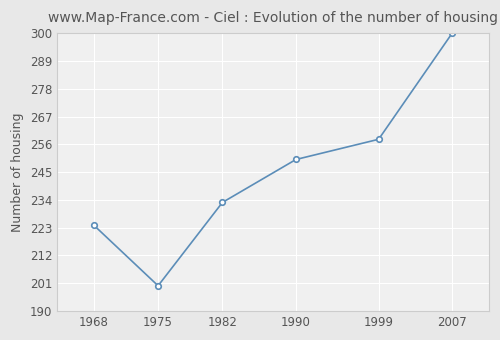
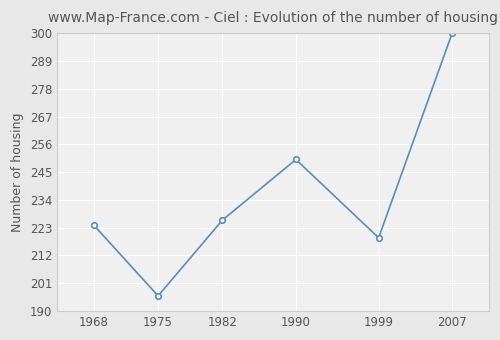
1975: 200 -> 196
1982: 233 -> 226
1999: 258 -> 219
